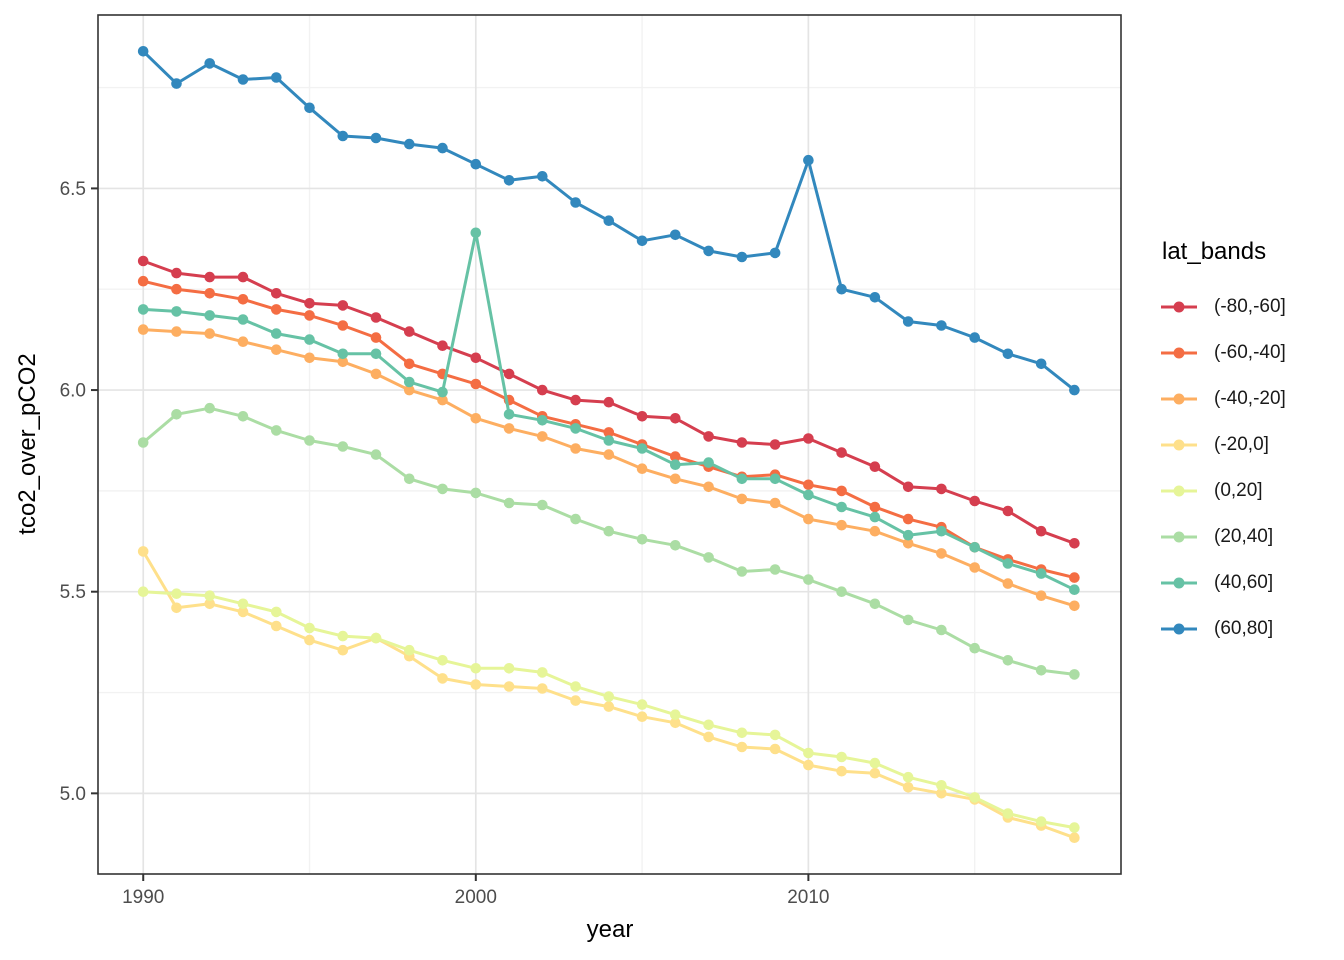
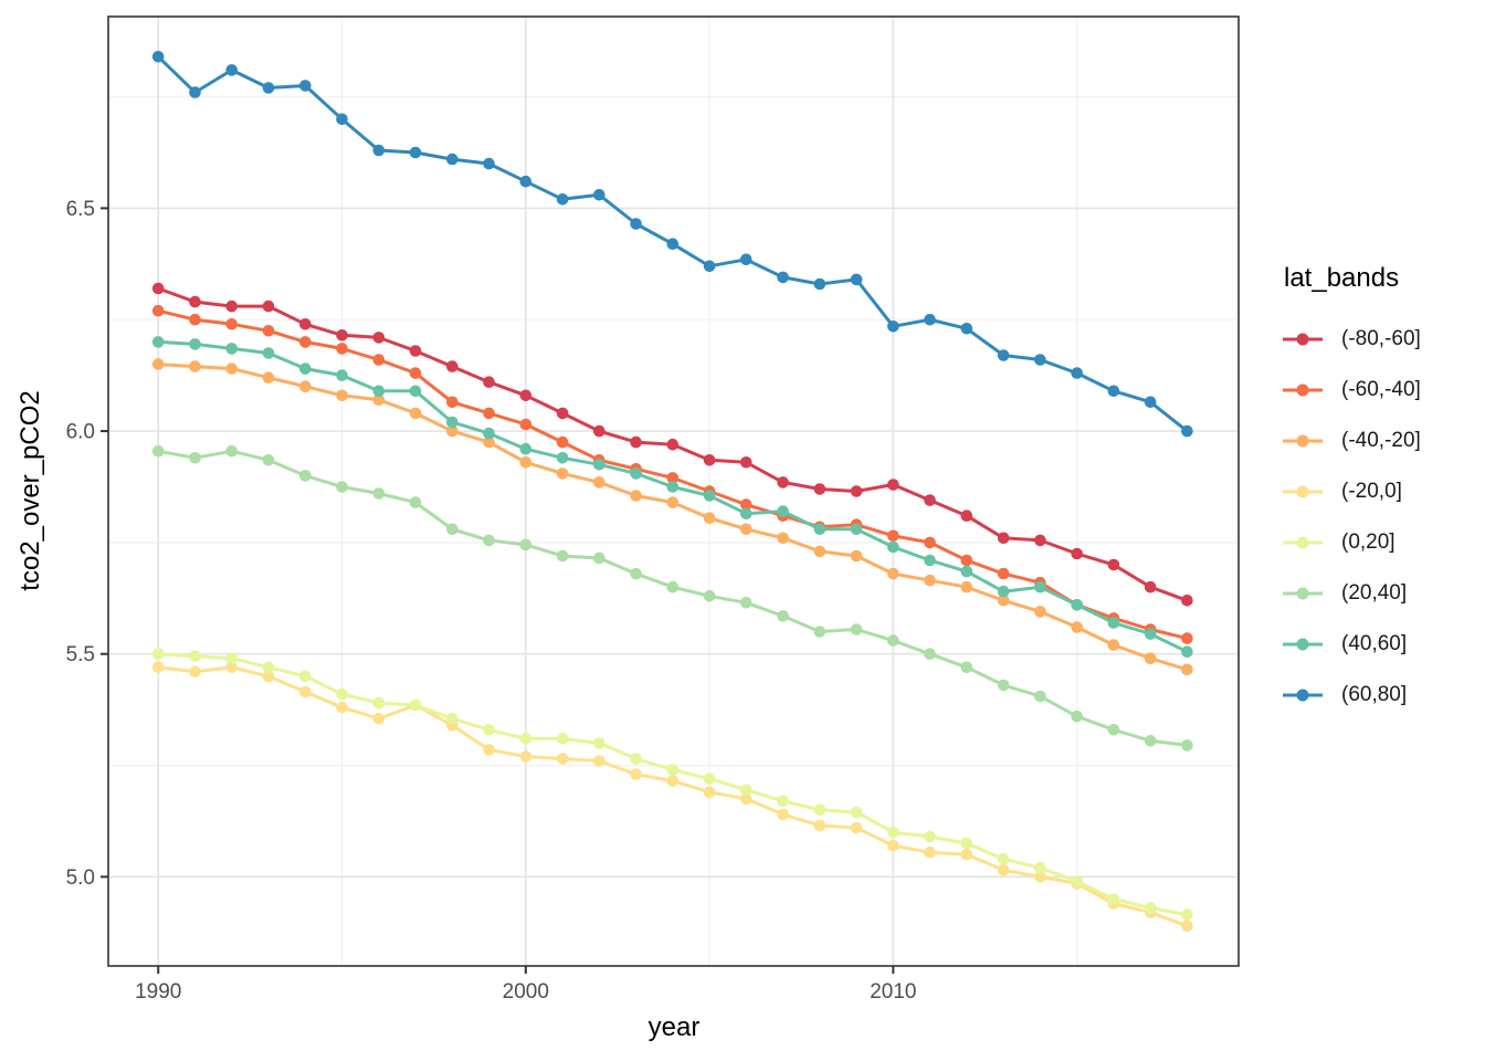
(-20,0]/1990: 5.60 -> 5.47
(20,40]/1990: 5.87 -> 5.96
(40,60]/2000: 6.39 -> 5.96
(60,80]/2010: 6.57 -> 6.24
